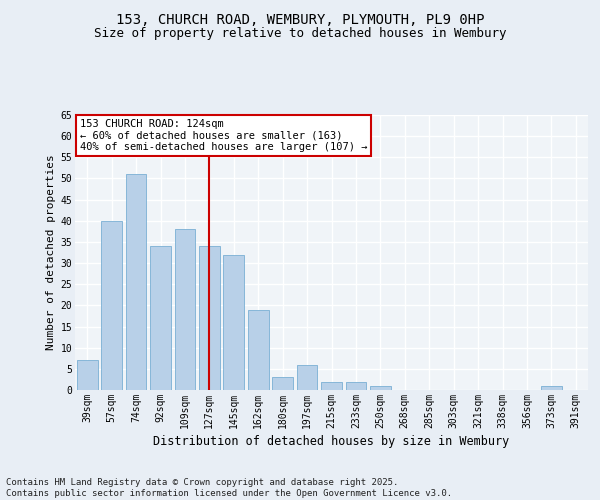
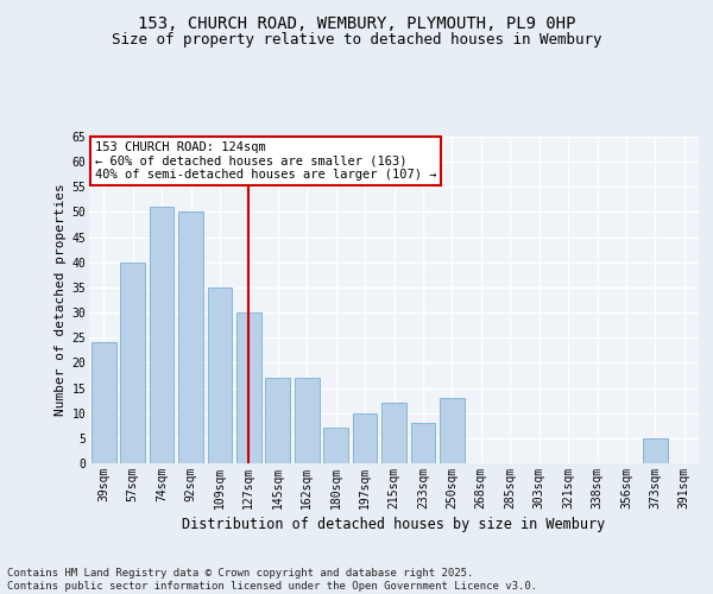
39sqm: 7 -> 24
92sqm: 34 -> 50
109sqm: 38 -> 35
127sqm: 34 -> 30
145sqm: 32 -> 17
162sqm: 19 -> 17
180sqm: 3 -> 7
197sqm: 6 -> 10
215sqm: 2 -> 12
233sqm: 2 -> 8
250sqm: 1 -> 13
373sqm: 1 -> 5
